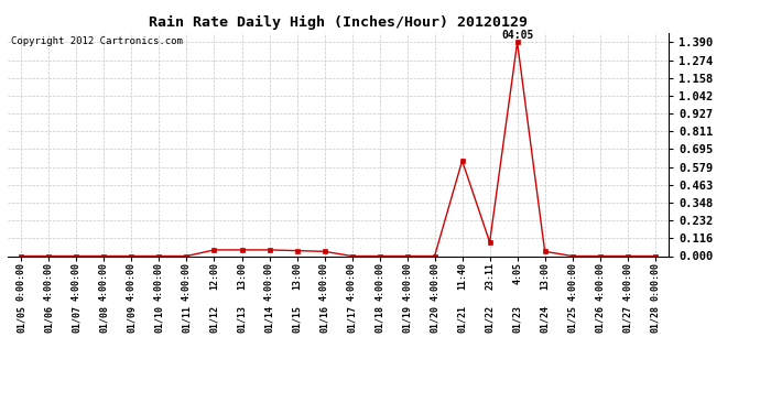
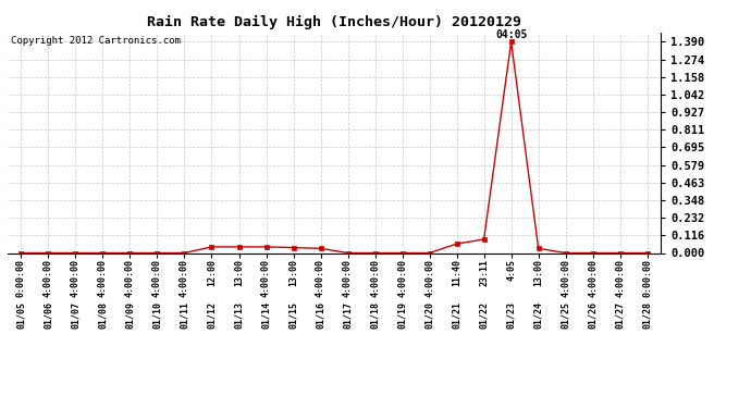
11:40: 0.62 -> 0.06
